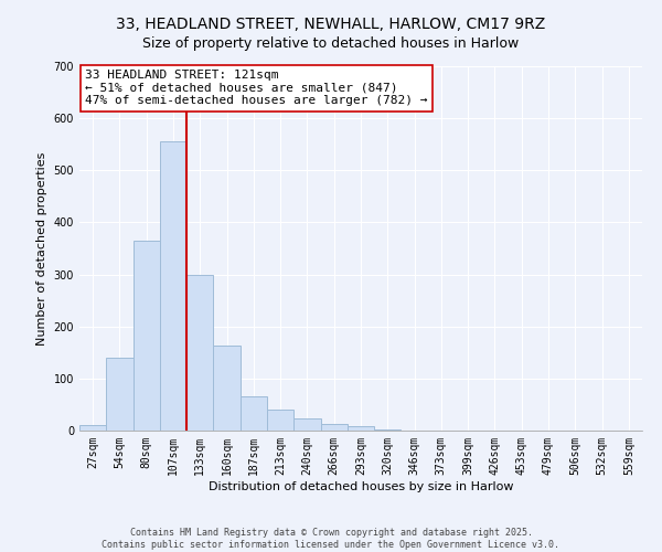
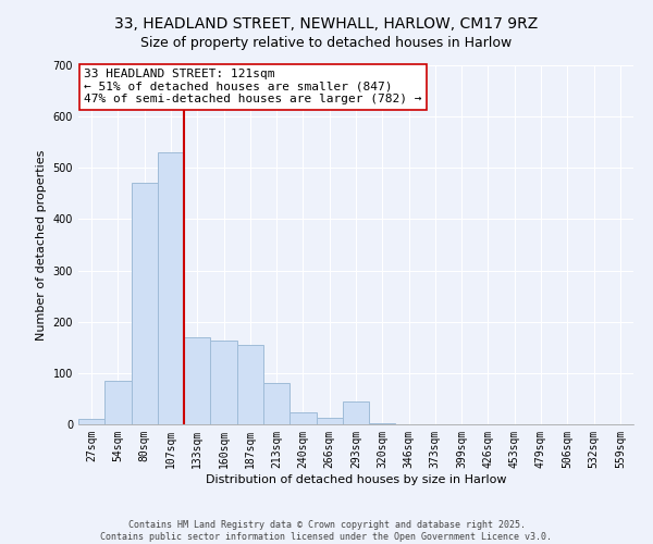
54sqm: 140 -> 85
80sqm: 365 -> 470
107sqm: 555 -> 530
133sqm: 300 -> 170
187sqm: 65 -> 155
213sqm: 40 -> 80
293sqm: 8 -> 45
